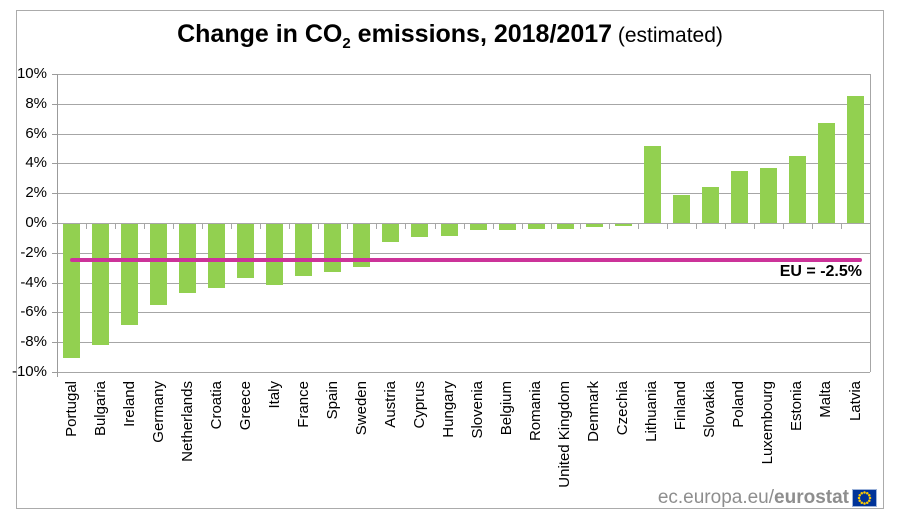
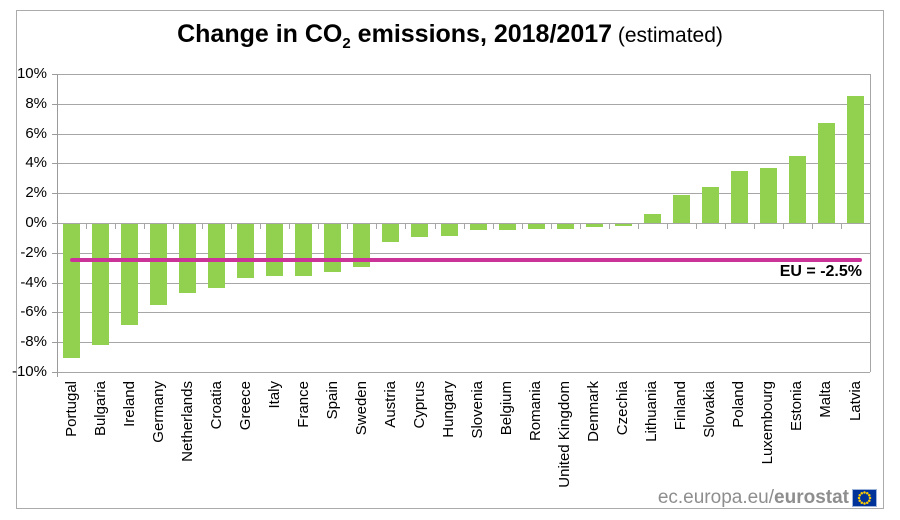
Italy: -4.1% -> -3.5%
Lithuania: 5.2% -> 0.6%
